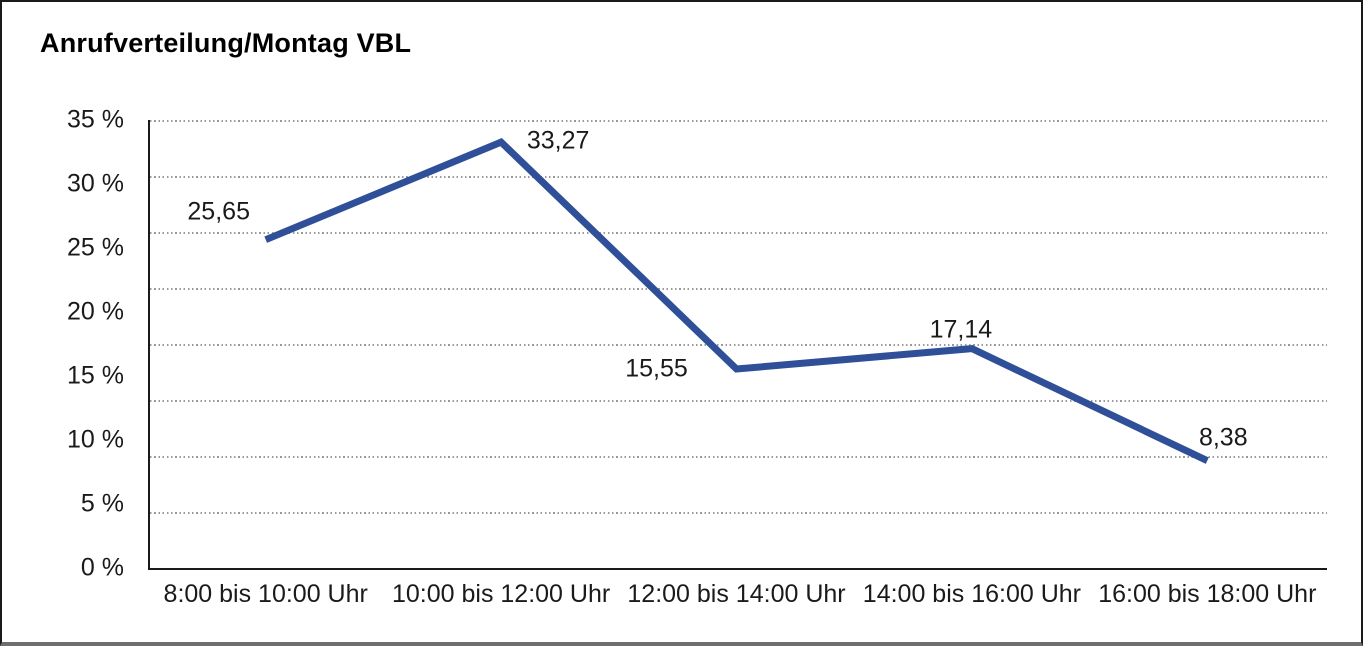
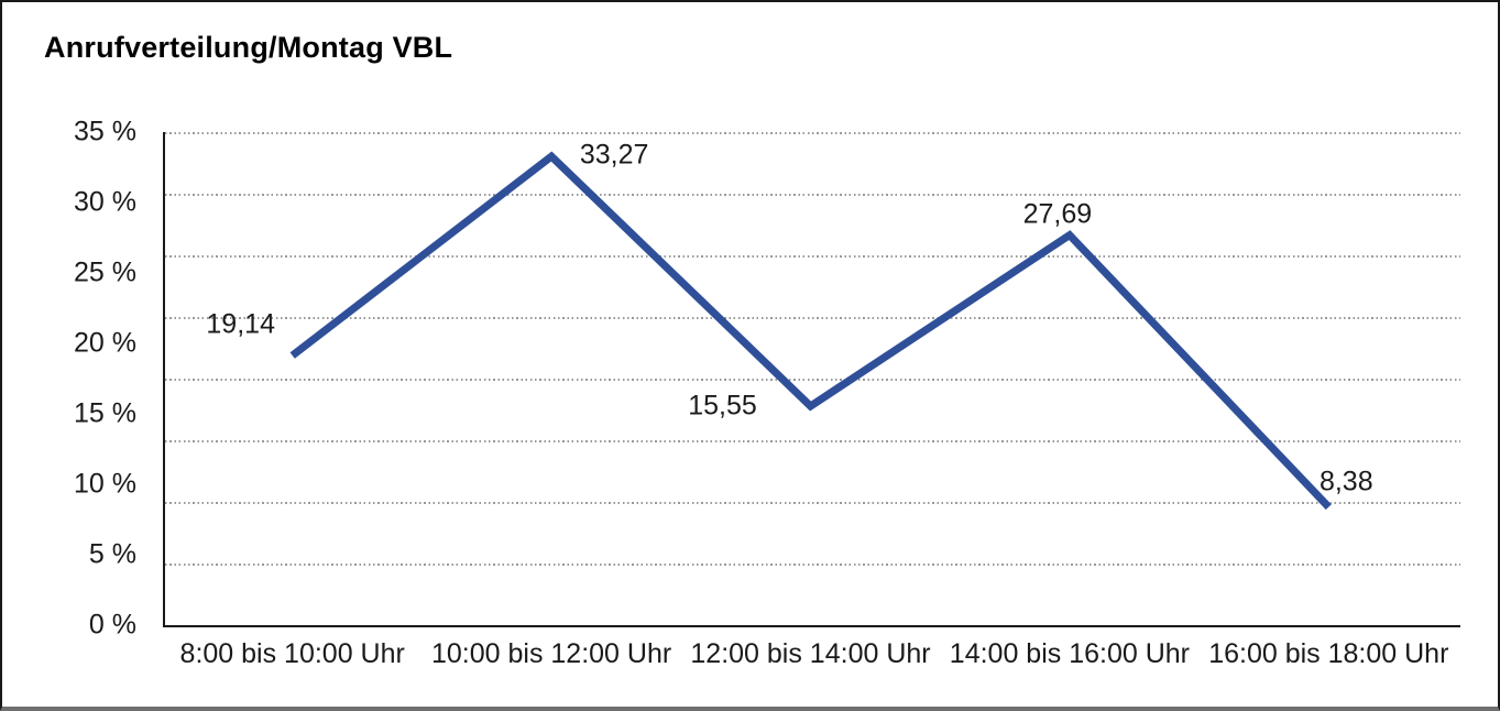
8:00 bis 10:00 Uhr: 25,65 -> 19,14
14:00 bis 16:00 Uhr: 17,14 -> 27,69
